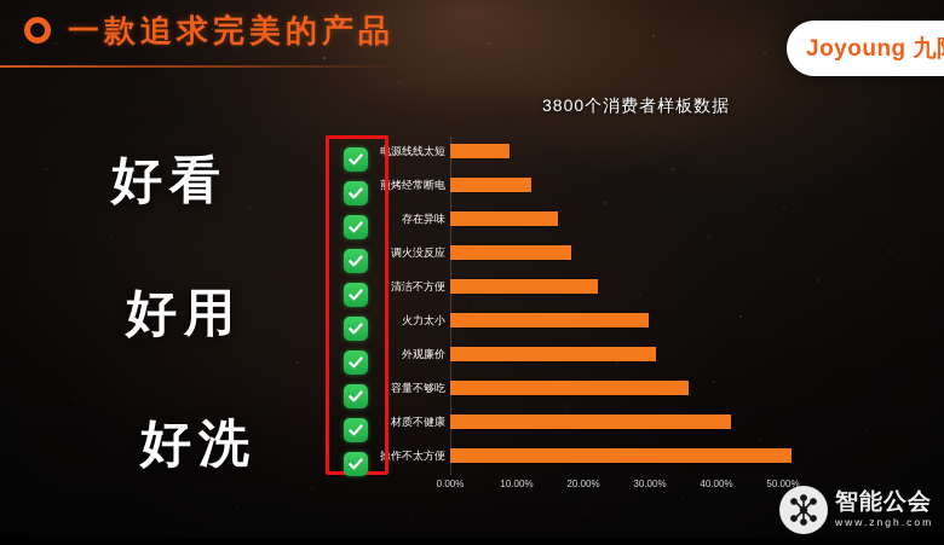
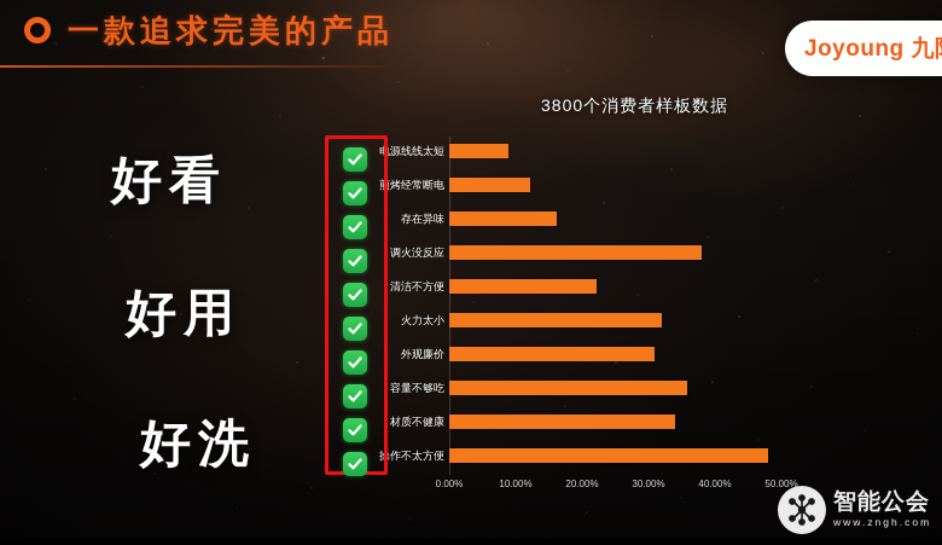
调火没反应: 18% -> 38%
火力太小: 30% -> 32%
材质不健康: 42% -> 34%
操作不太方便: 51% -> 48%
